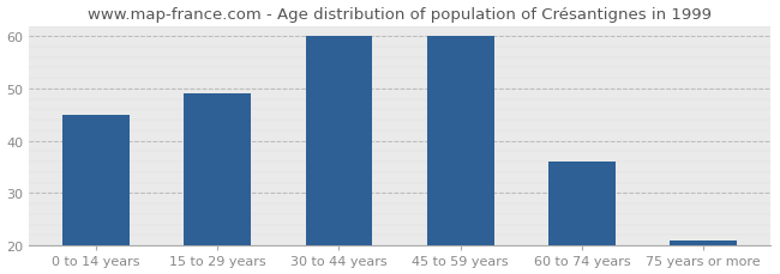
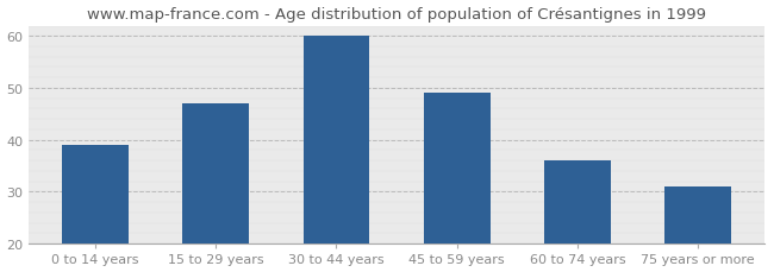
0 to 14 years: 45 -> 39
15 to 29 years: 49 -> 47
45 to 59 years: 60 -> 49
75 years or more: 21 -> 31
